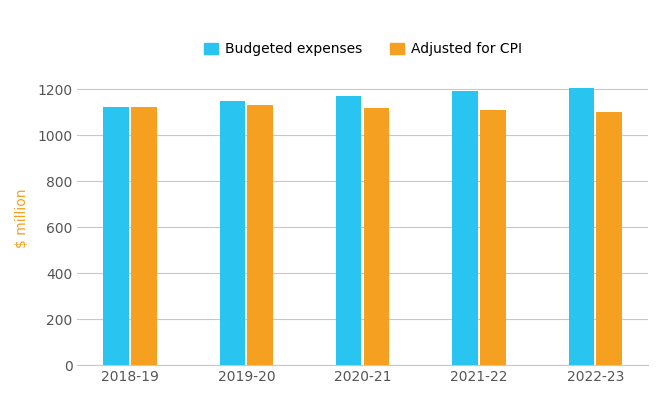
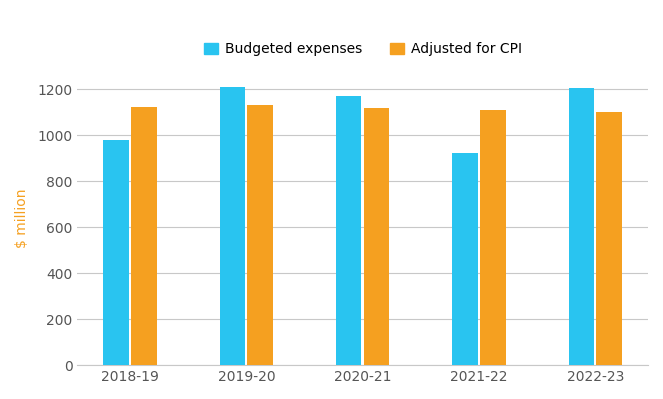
Budgeted expenses/2018-19: 1125 -> 980
Budgeted expenses/2019-20: 1150 -> 1210
Budgeted expenses/2021-22: 1195 -> 925
